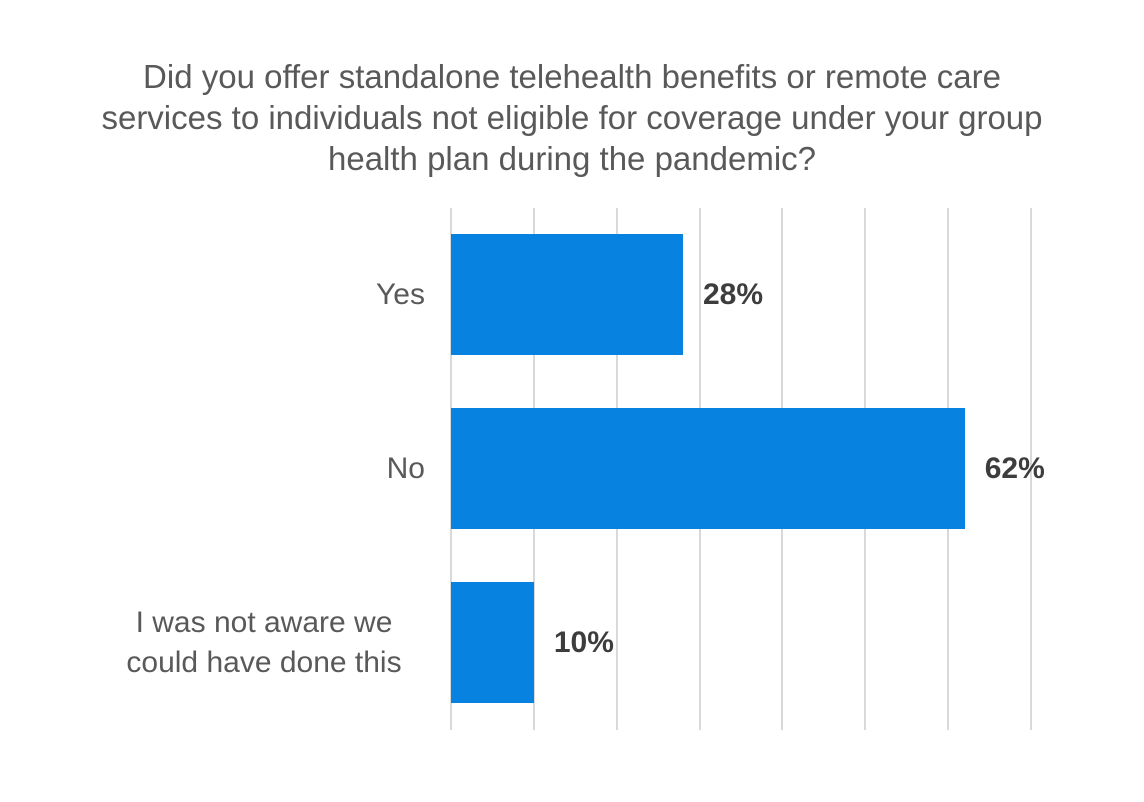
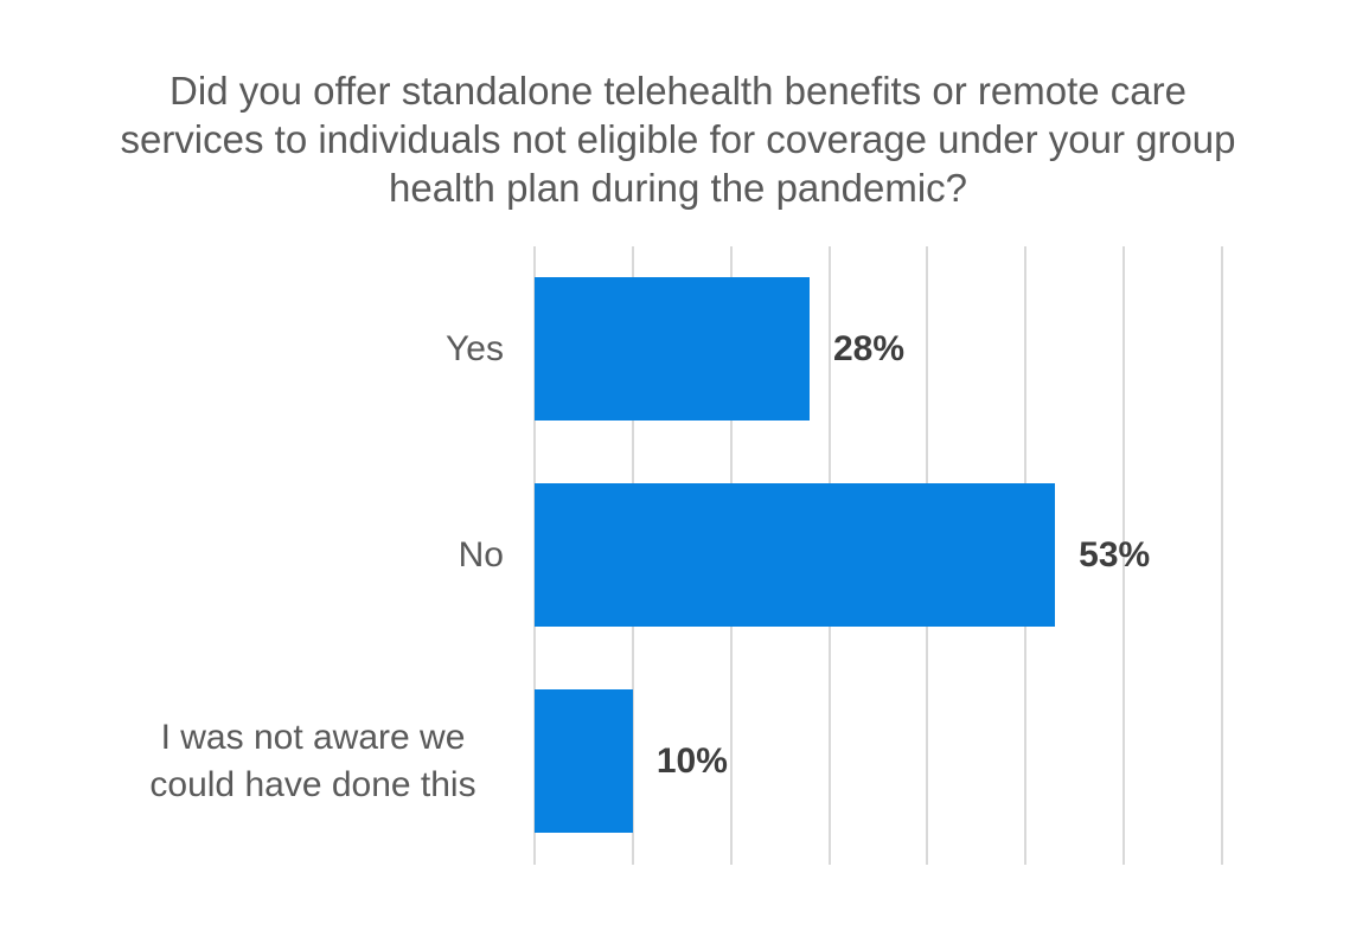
No: 62% -> 53%
